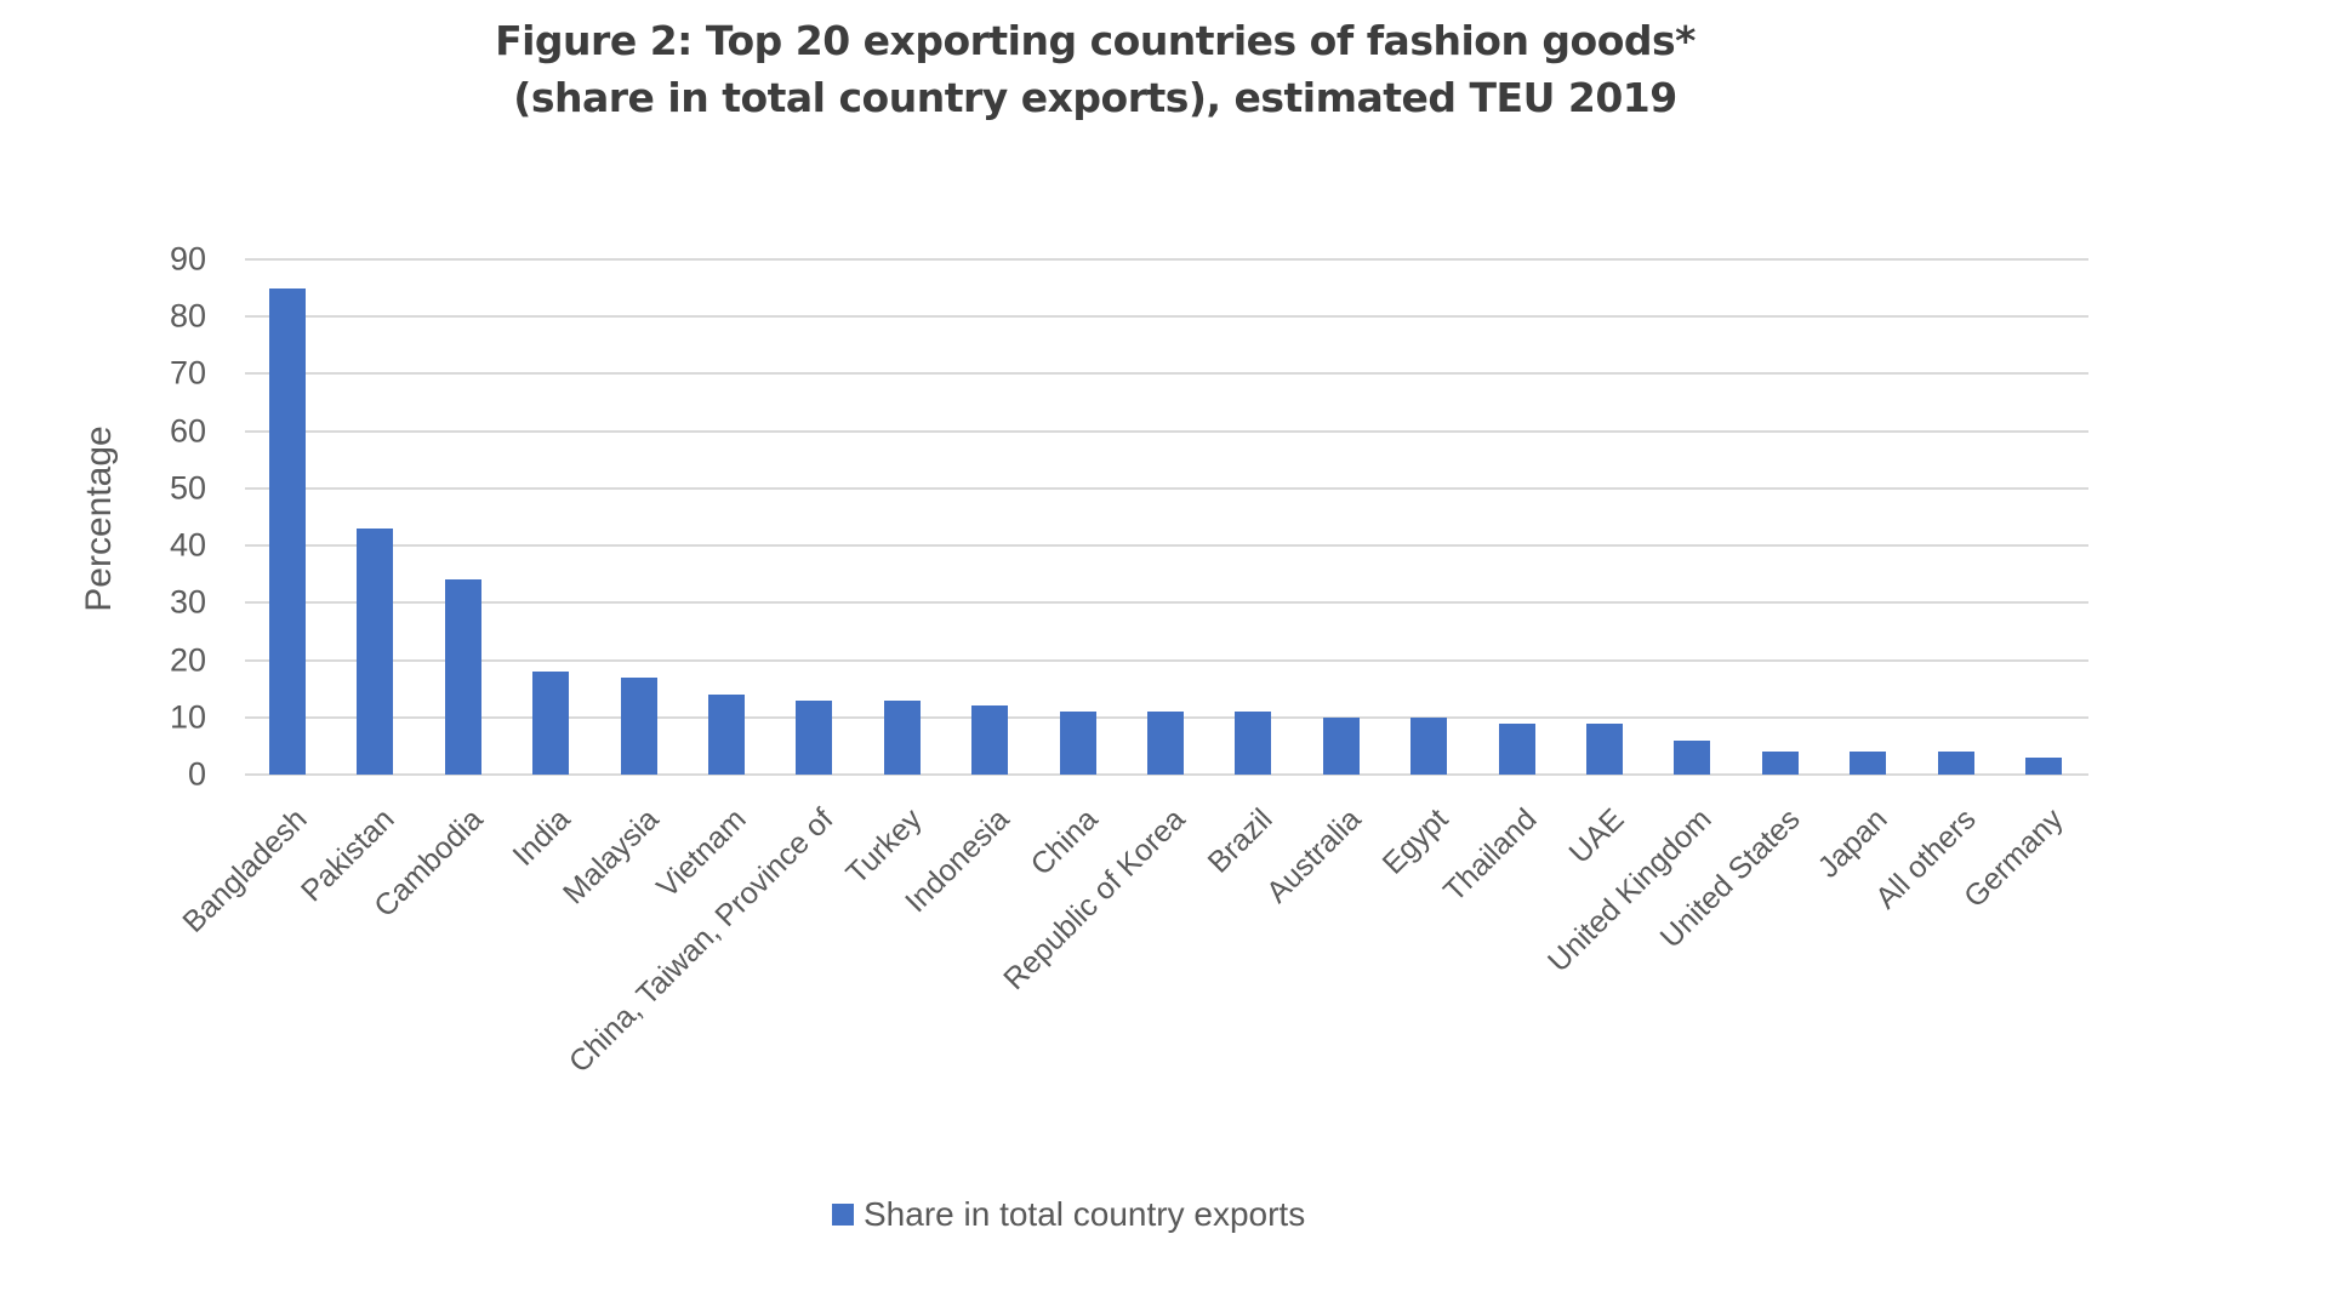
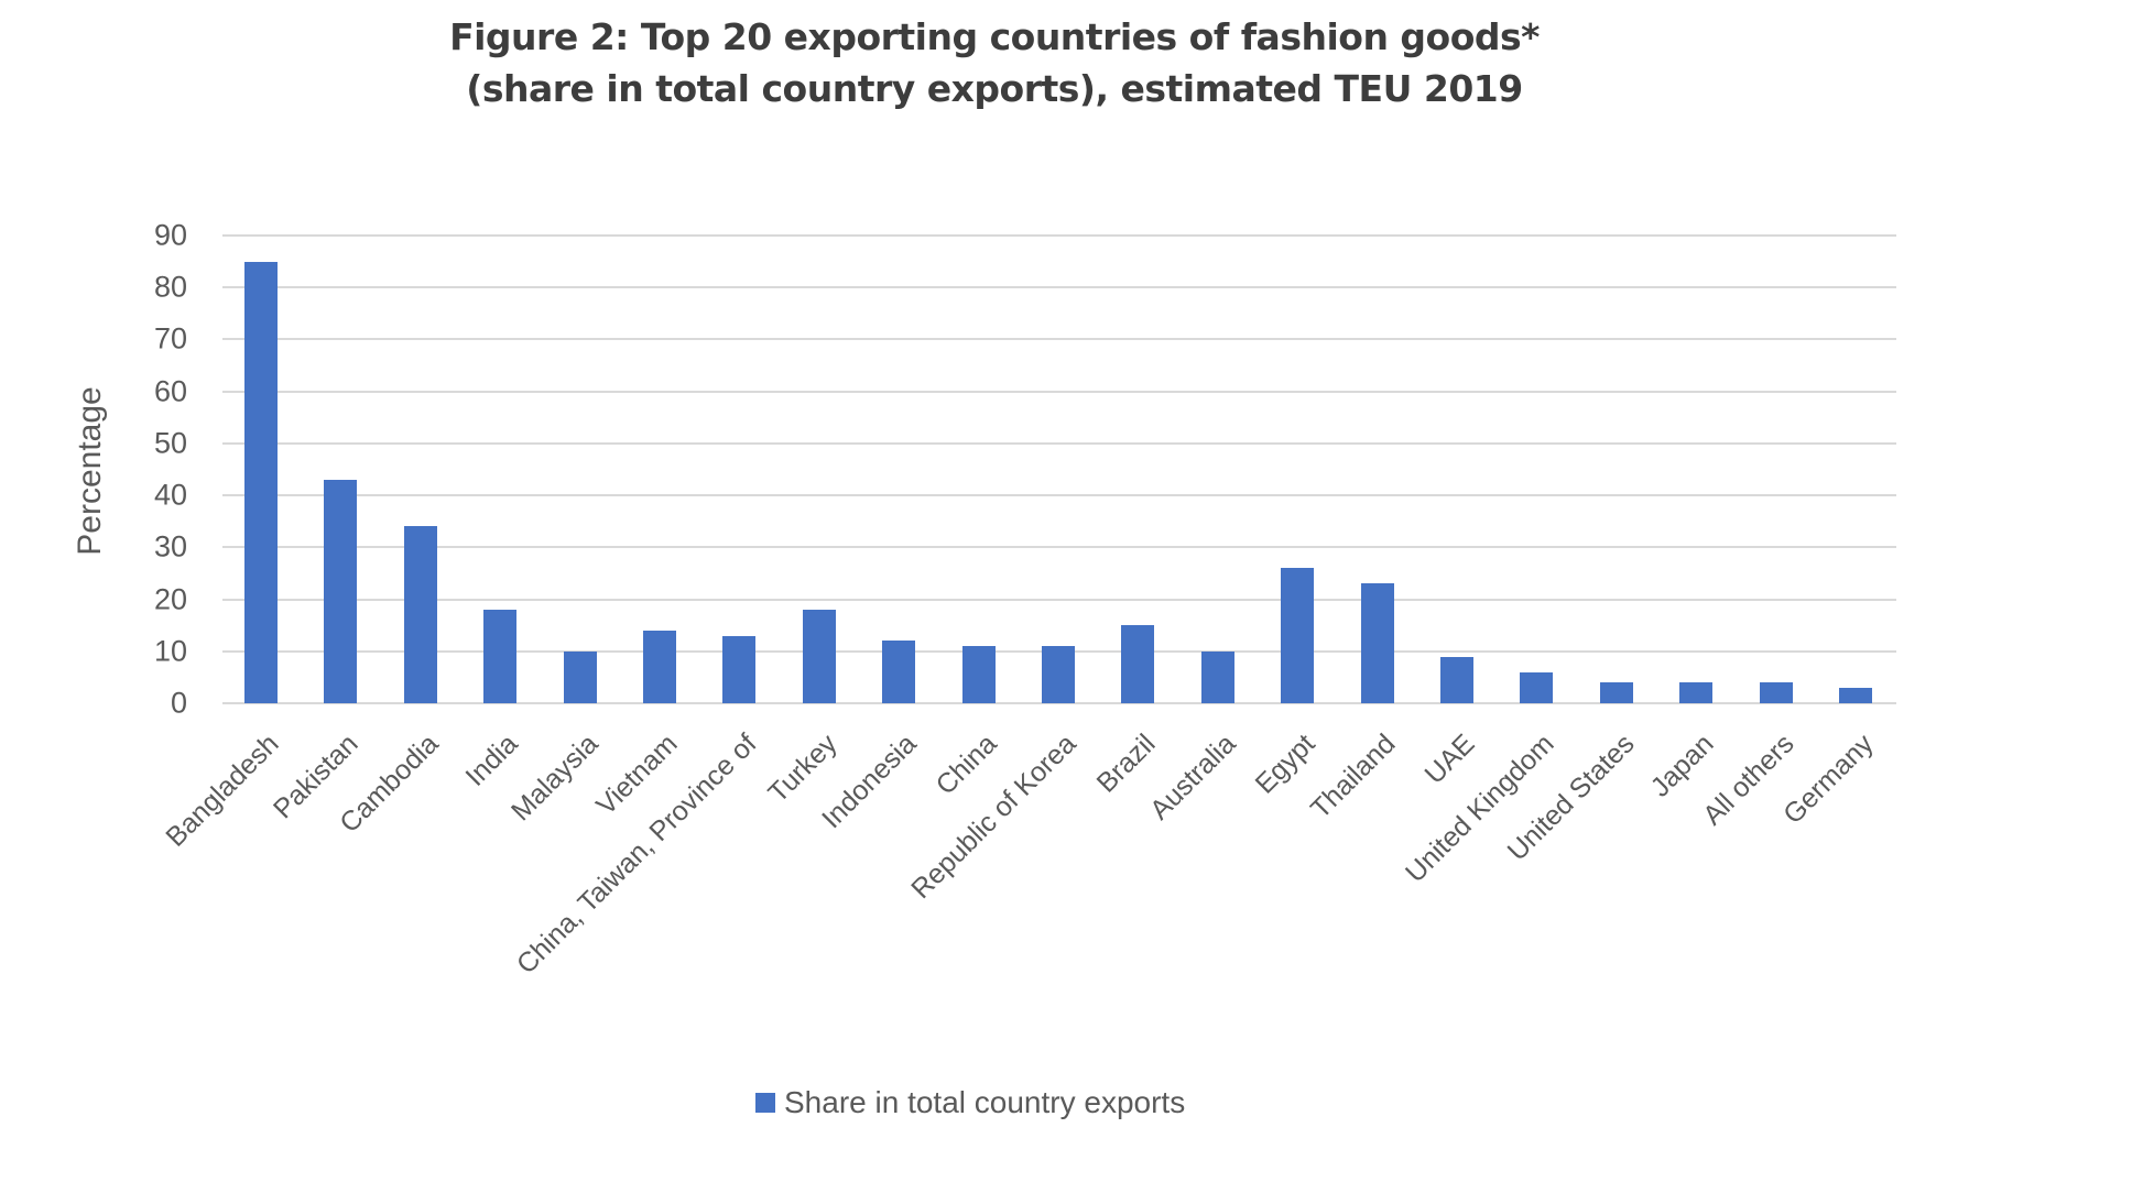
Malaysia: 17 -> 10
Turkey: 13 -> 18
Brazil: 11 -> 15
Egypt: 10 -> 26
Thailand: 9 -> 23
